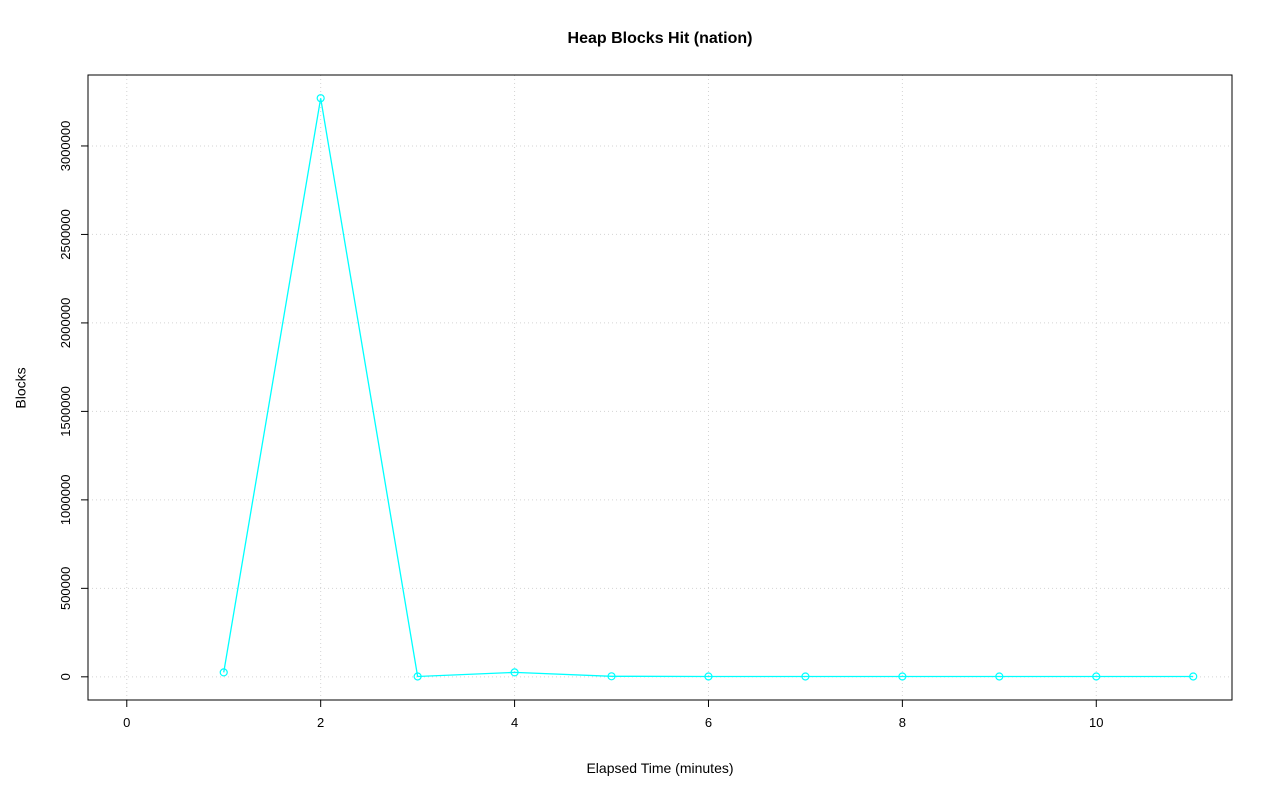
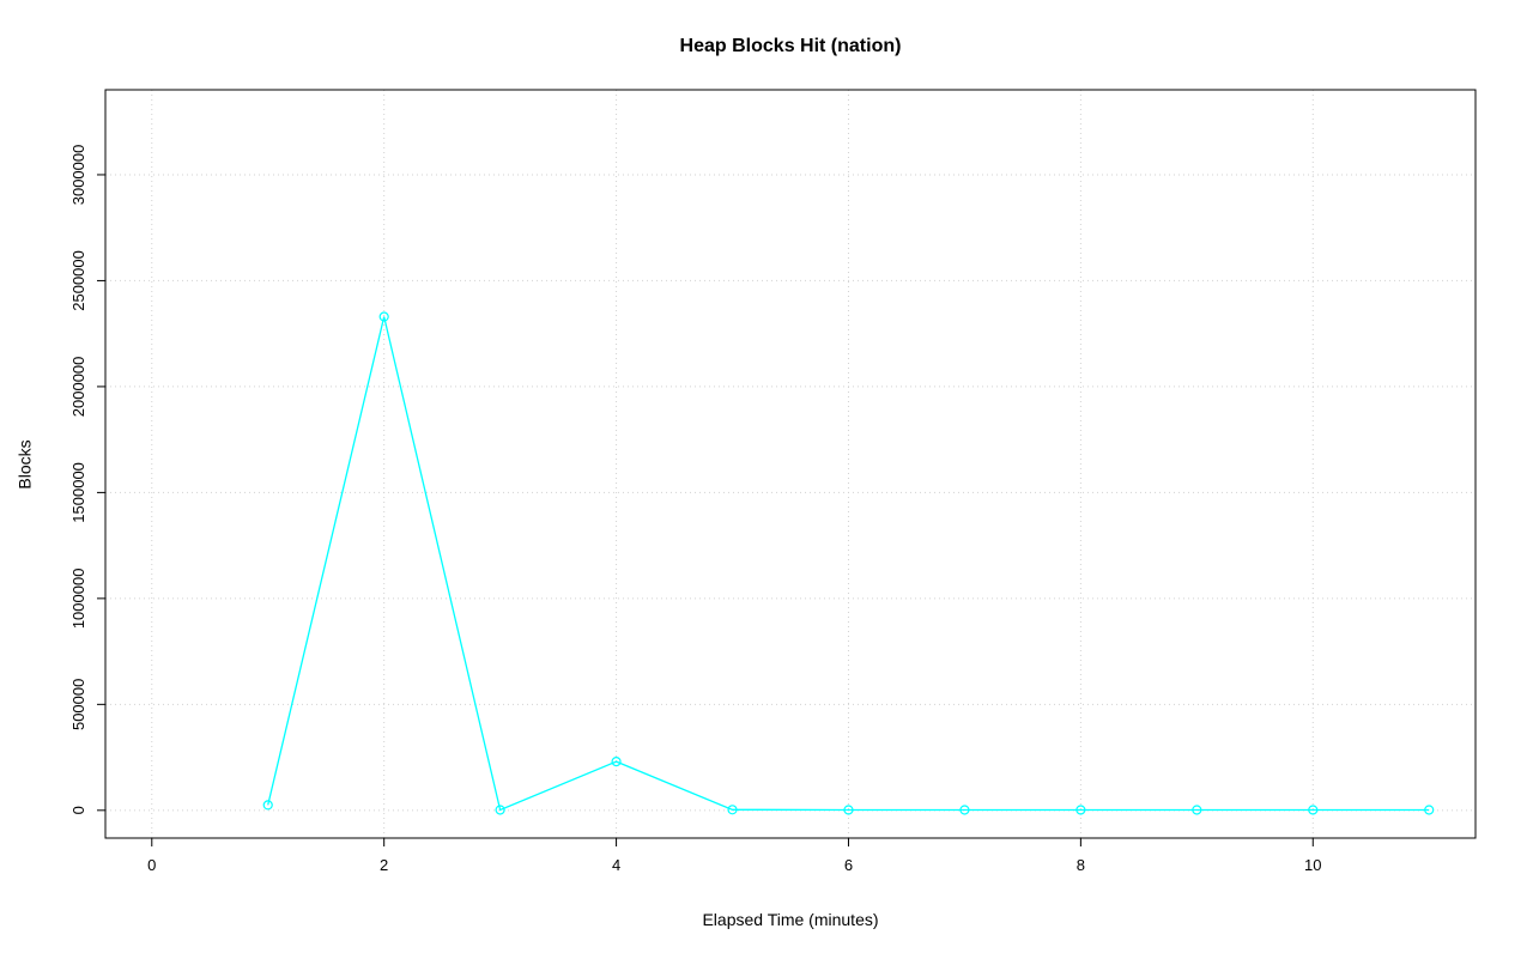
2: 3270000 -> 2330000
4: 20000 -> 230000
